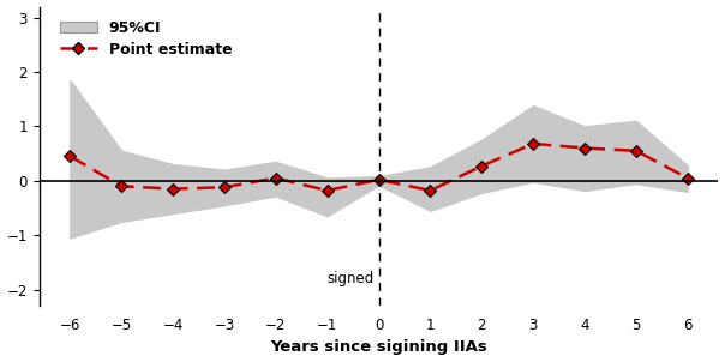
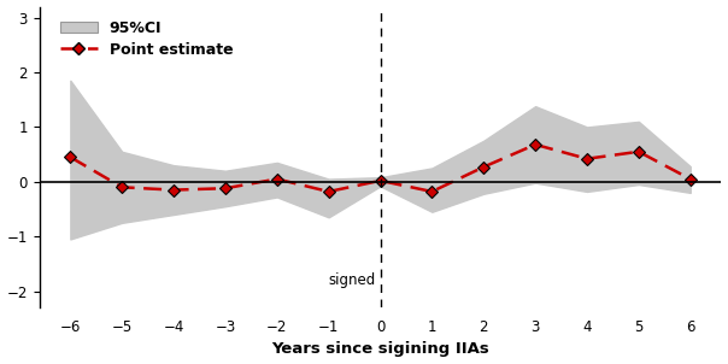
Point estimate/4: 0.60 -> 0.42
